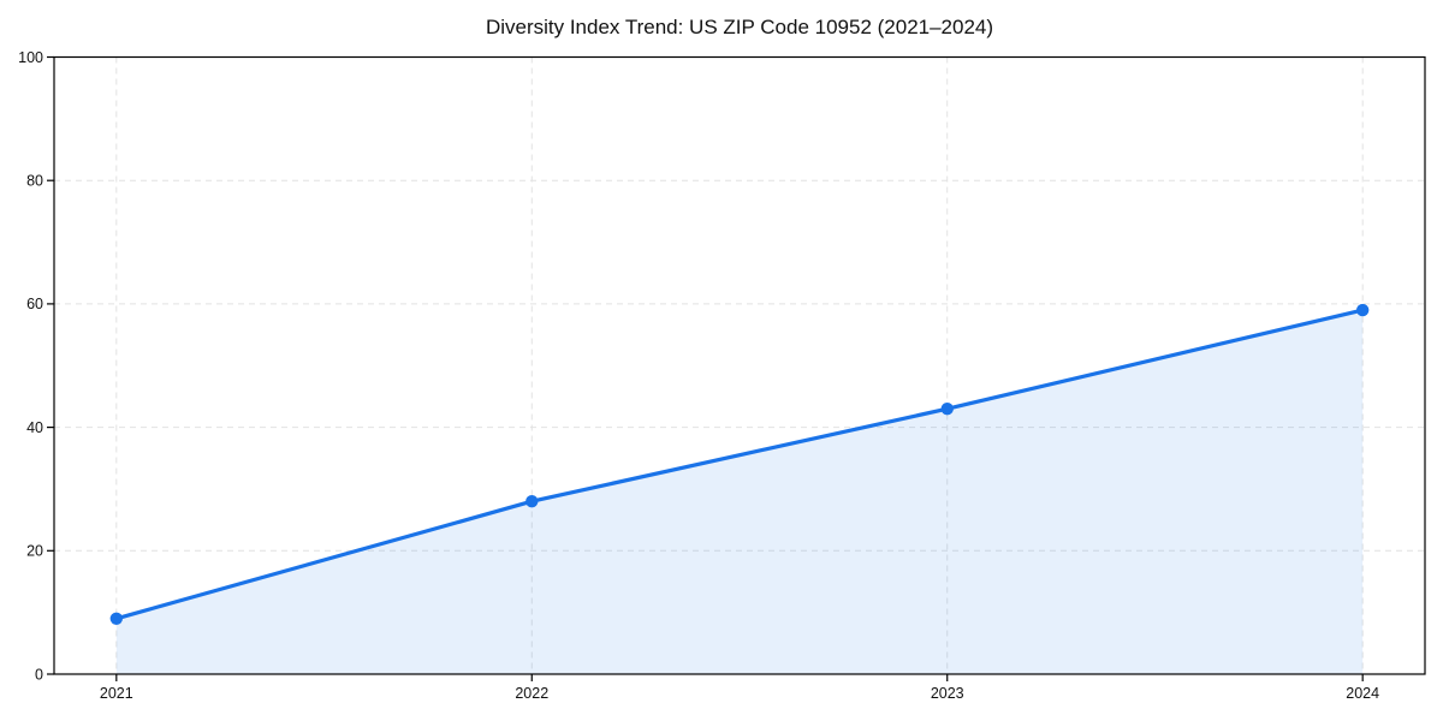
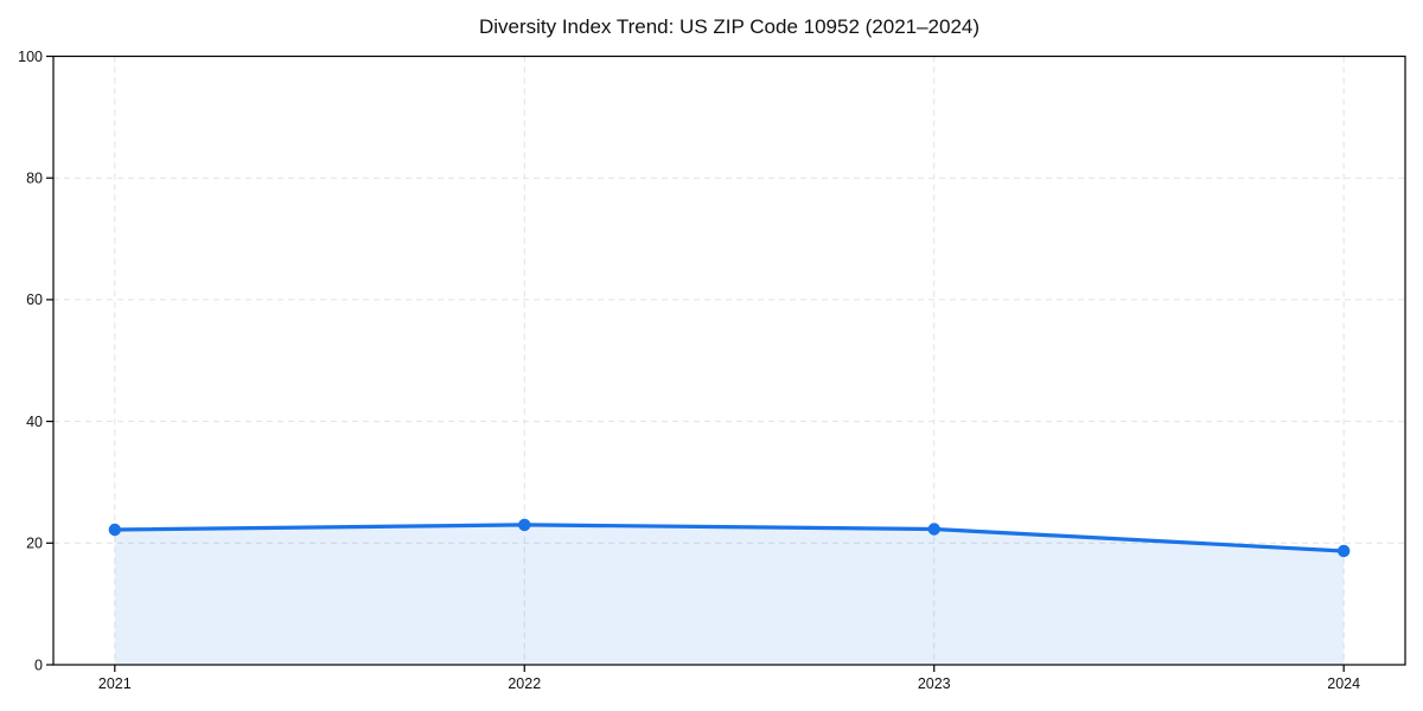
2021: 9 -> 22
2022: 28 -> 23
2023: 43 -> 22
2024: 59 -> 19
